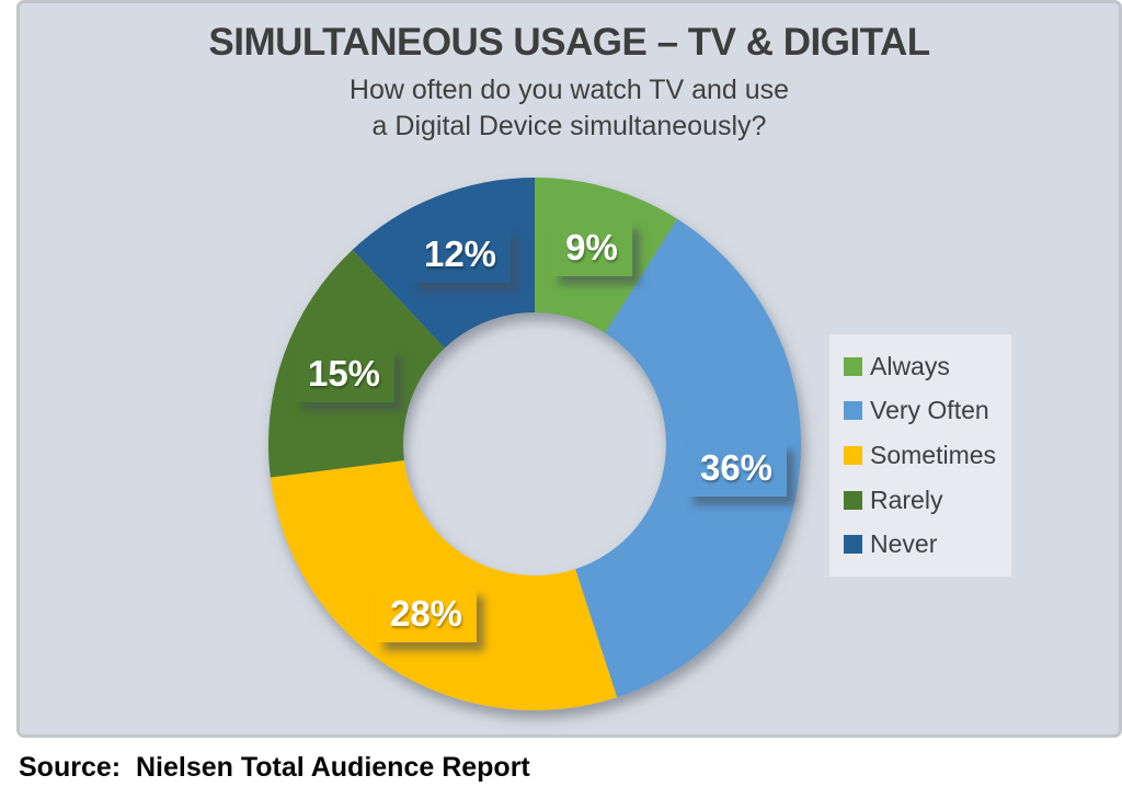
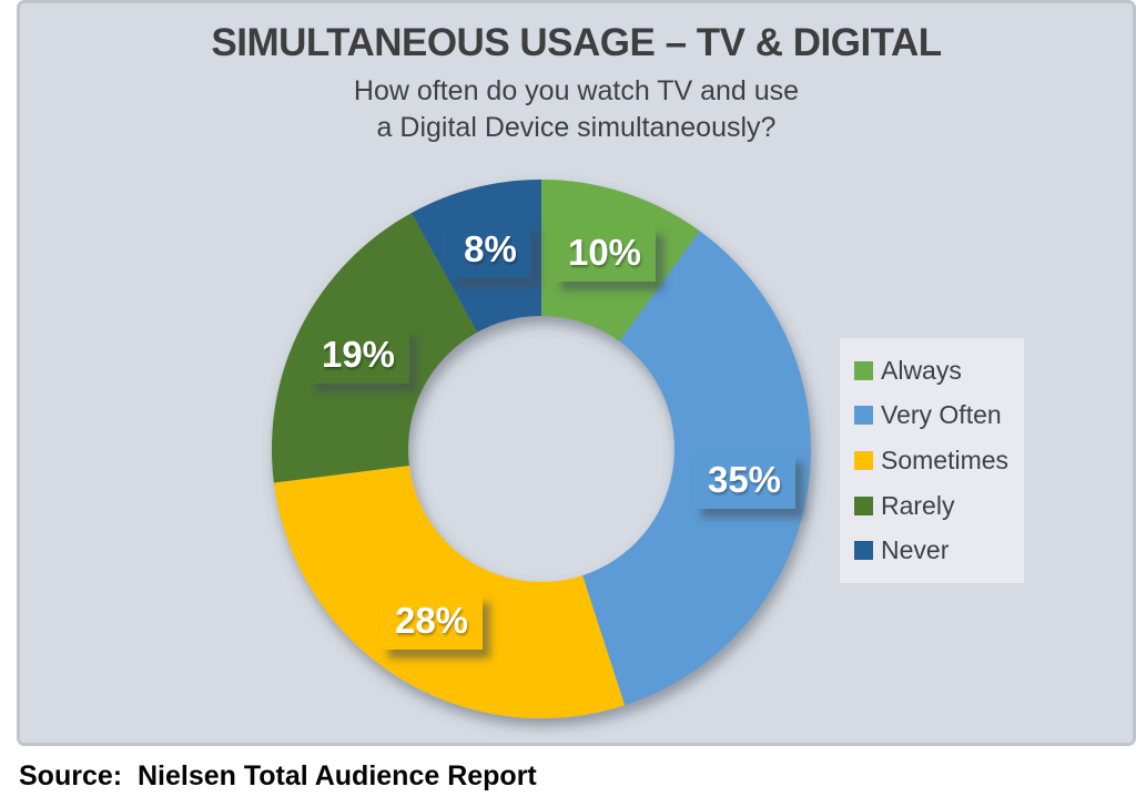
Always: 9% -> 10%
Very Often: 36% -> 35%
Rarely: 15% -> 19%
Never: 12% -> 8%
